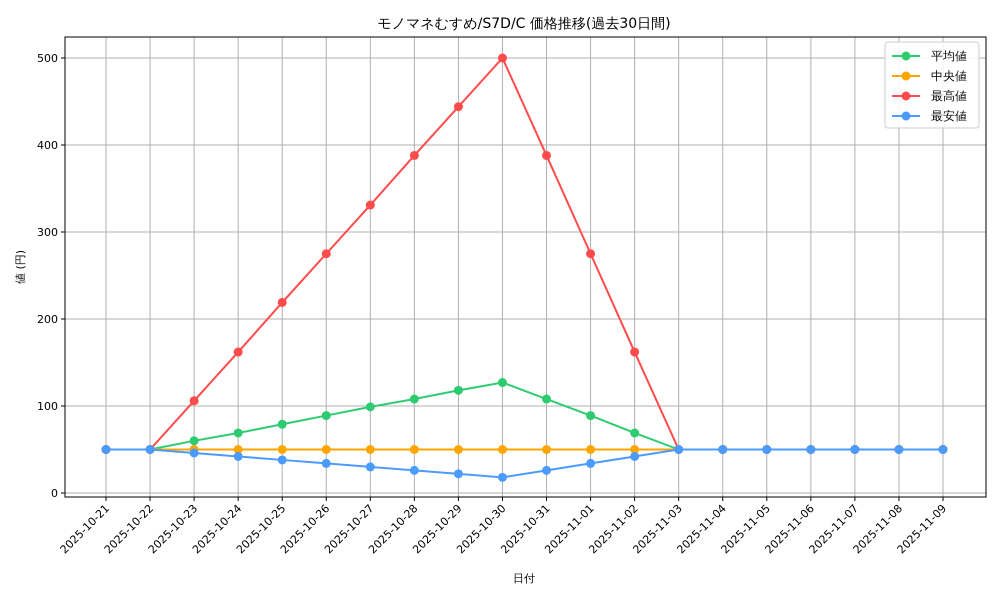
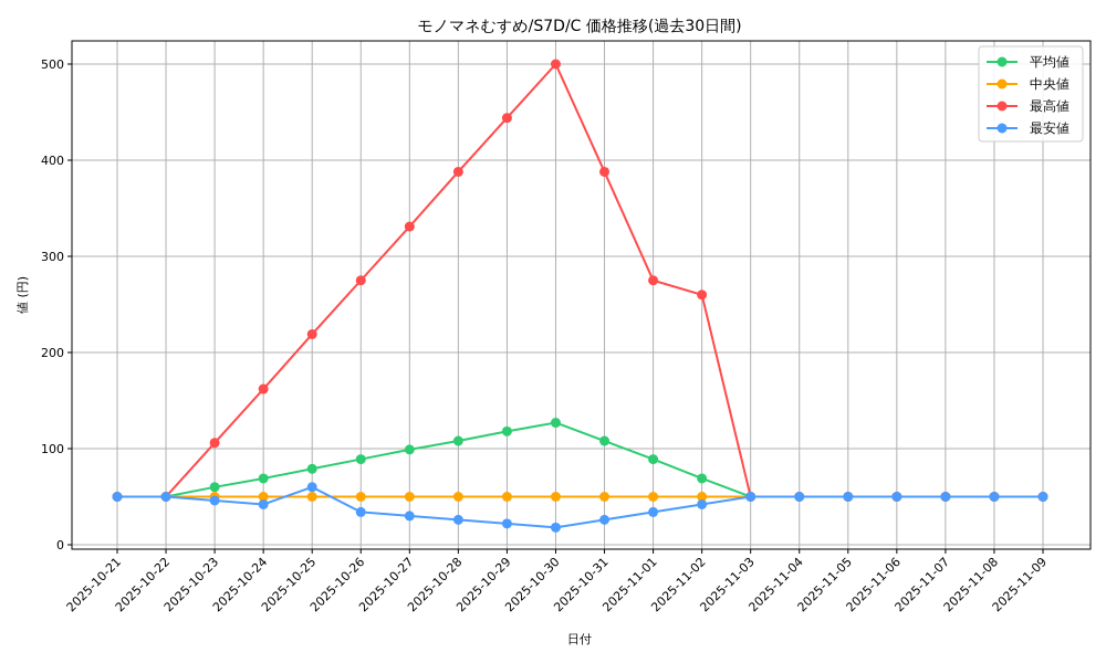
最安値/2025-10-25: 40 -> 60
最高値/2025-11-02: 160 -> 260
